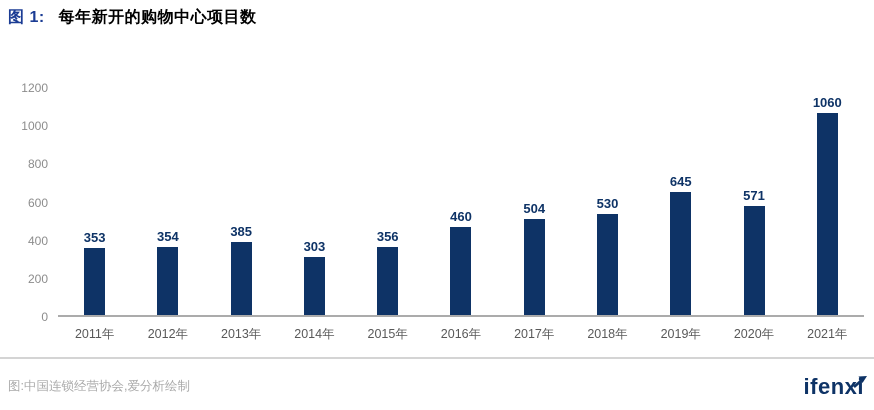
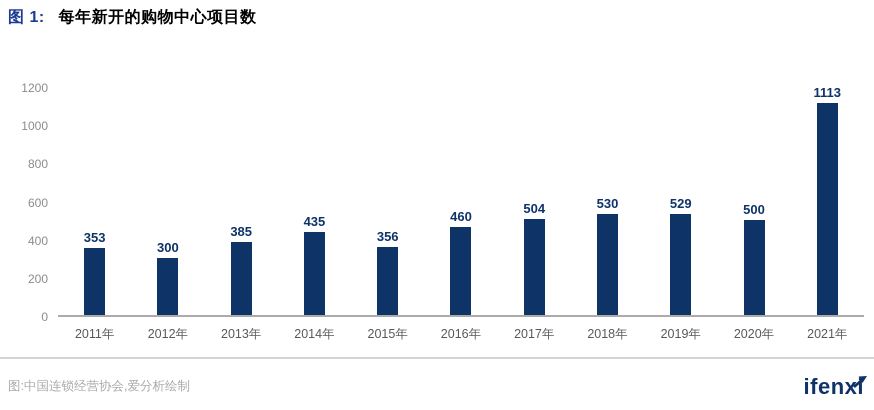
2012年: 354 -> 300
2014年: 303 -> 435
2019年: 645 -> 529
2020年: 571 -> 500
2021年: 1060 -> 1113
